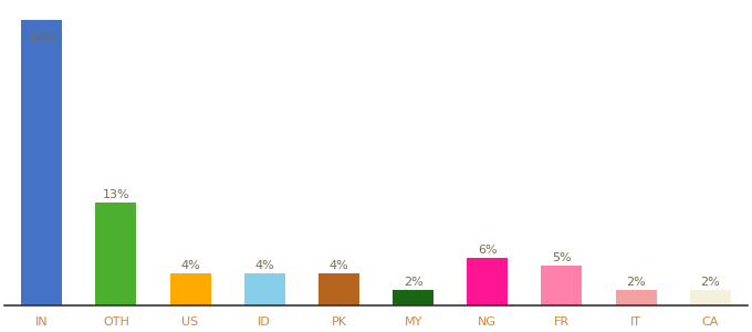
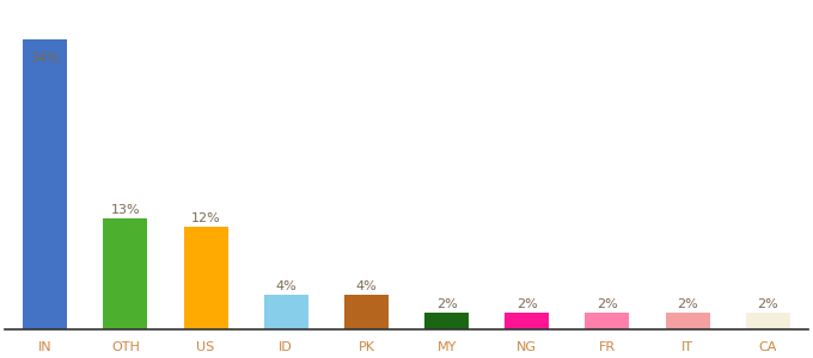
IN: 36% -> 34%
US: 4% -> 12%
NG: 6% -> 2%
FR: 5% -> 2%
